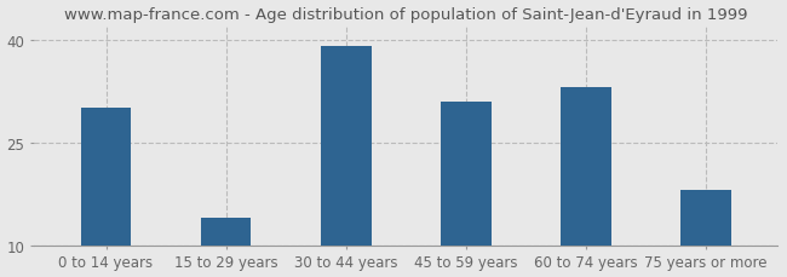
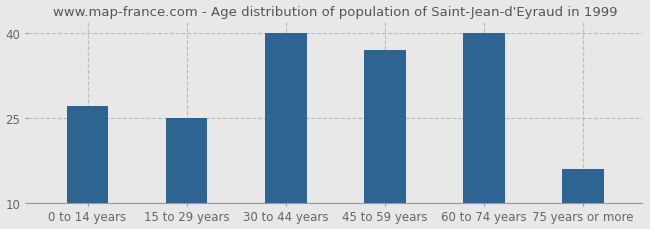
0 to 14 years: 30 -> 27
15 to 29 years: 14 -> 25
30 to 44 years: 39 -> 40
45 to 59 years: 31 -> 37
60 to 74 years: 33 -> 40
75 years or more: 18 -> 16
